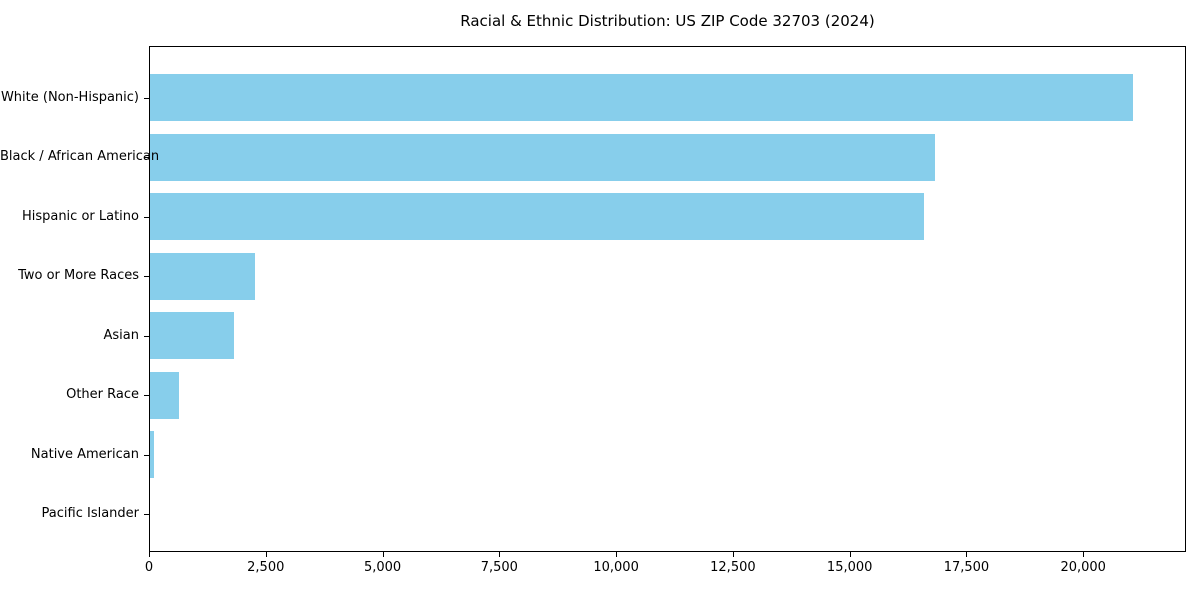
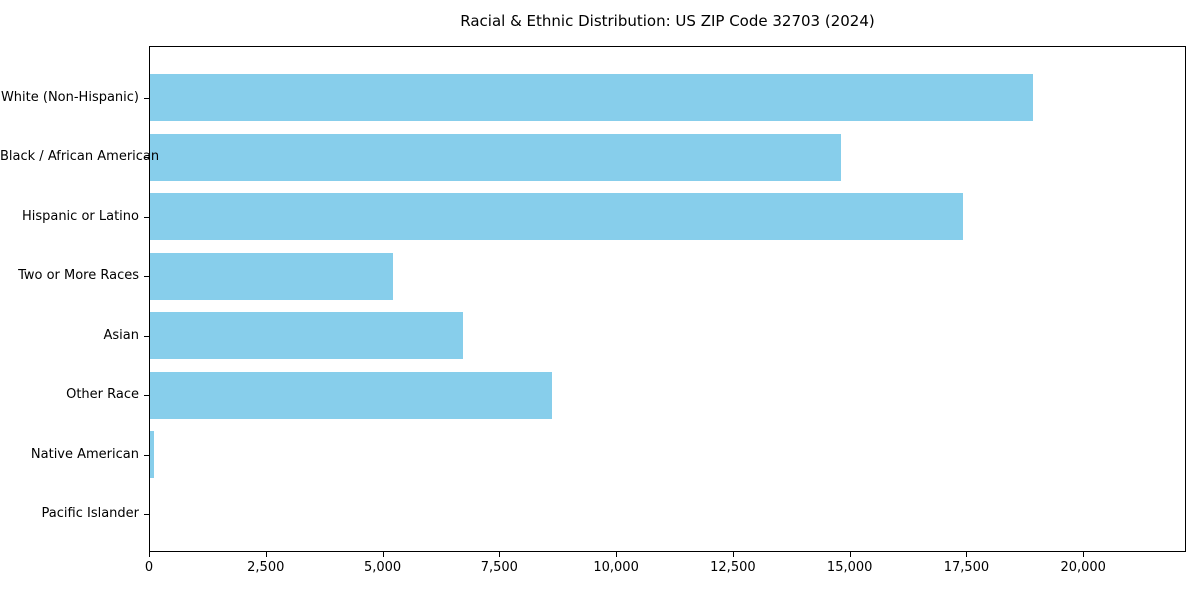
White (Non-Hispanic): 21000 -> 18900
Black / African American: 16800 -> 14800
Hispanic or Latino: 16600 -> 17400
Two or More Races: 2200 -> 5200
Asian: 1800 -> 6700
Other Race: 600 -> 8600
